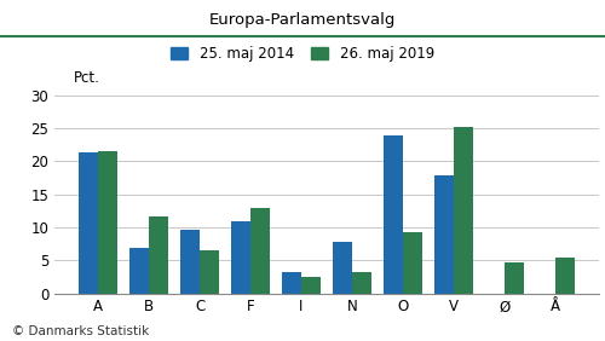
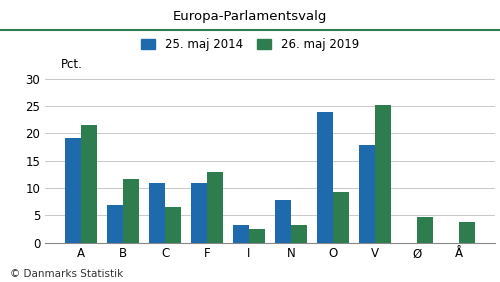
25. maj 2014/A: 21.4 -> 19.1
25. maj 2014/C: 9.6 -> 11.0
26. maj 2019/Å: 5.4 -> 3.7
